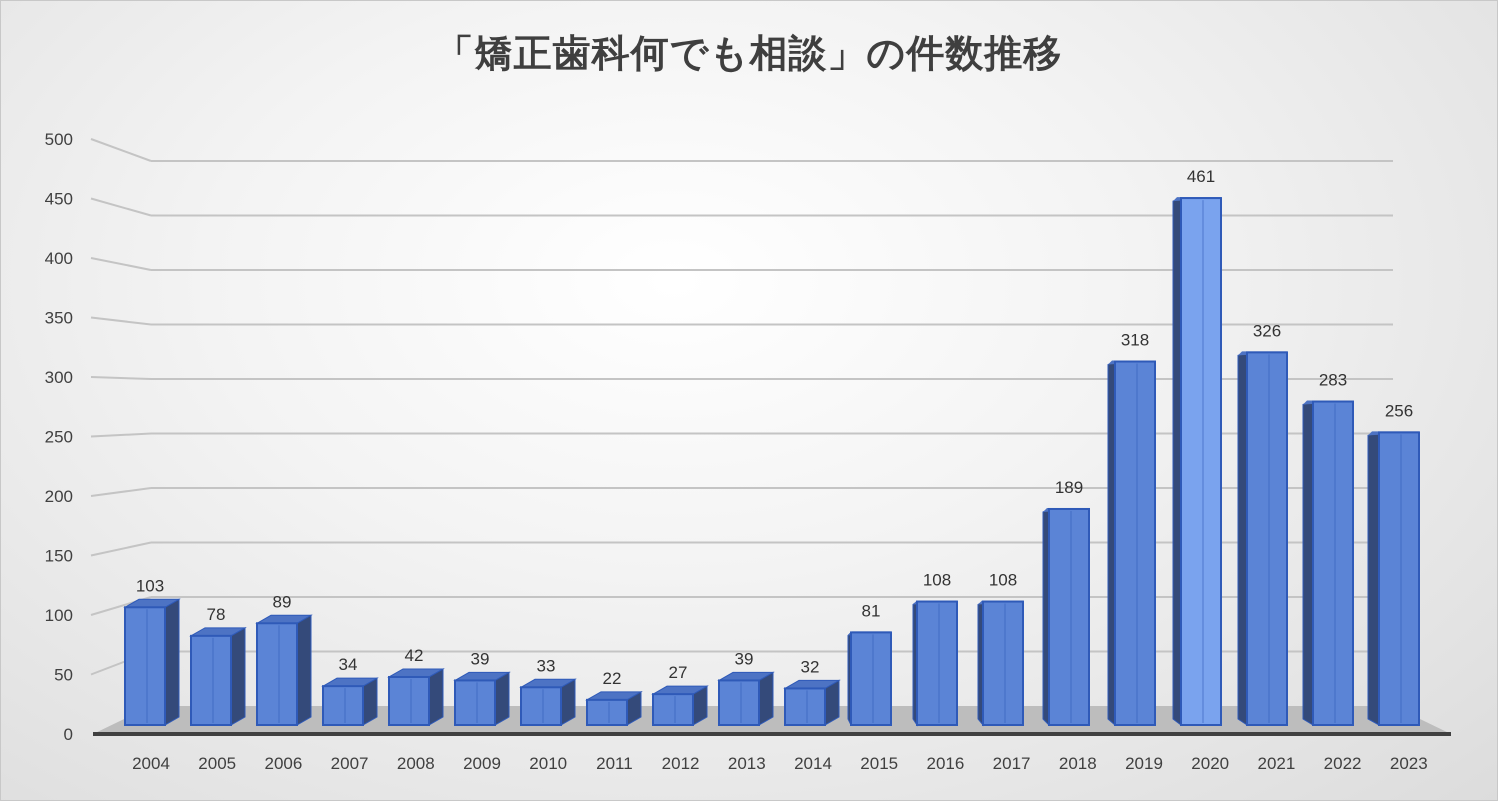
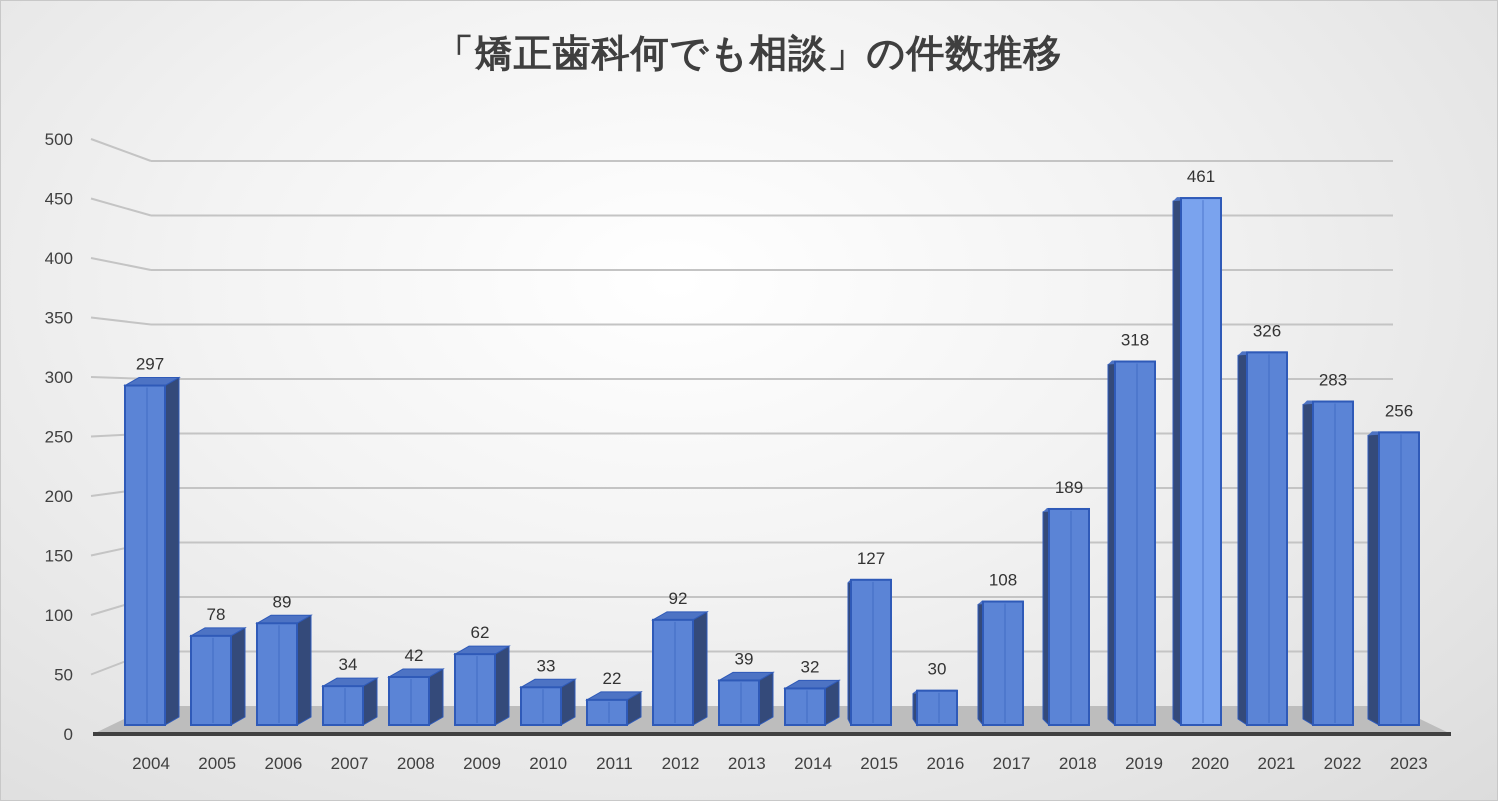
2004: 103 -> 297
2009: 39 -> 62
2012: 27 -> 92
2015: 81 -> 127
2016: 108 -> 30
